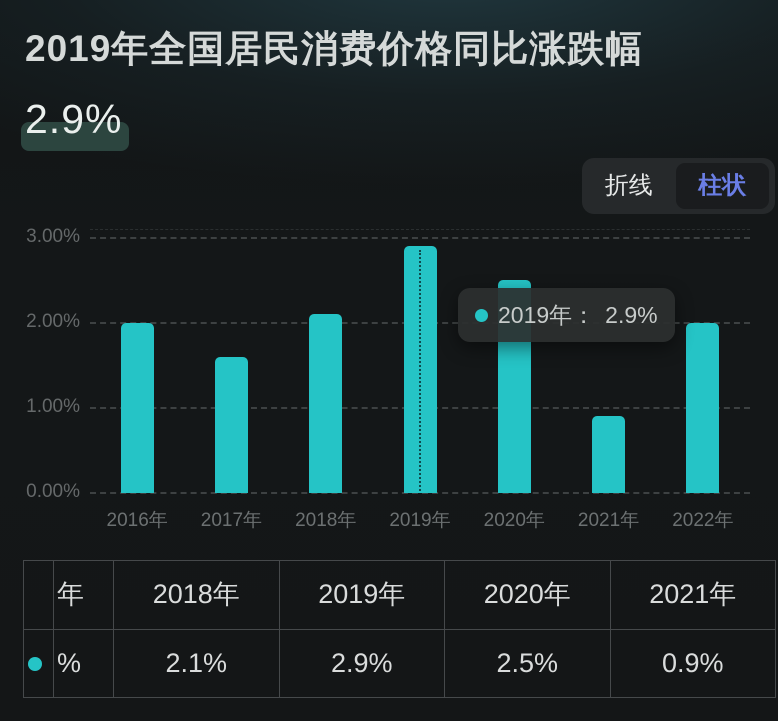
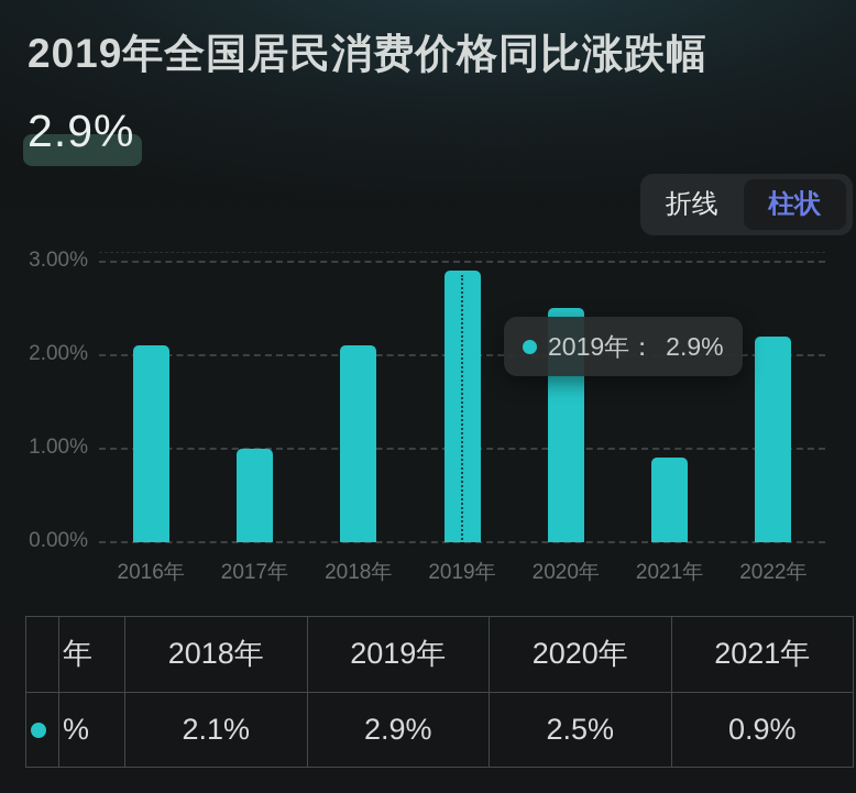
2016年: 2.0% -> 2.1%
2017年: 1.6% -> 1.0%
2022年: 2.0% -> 2.2%
